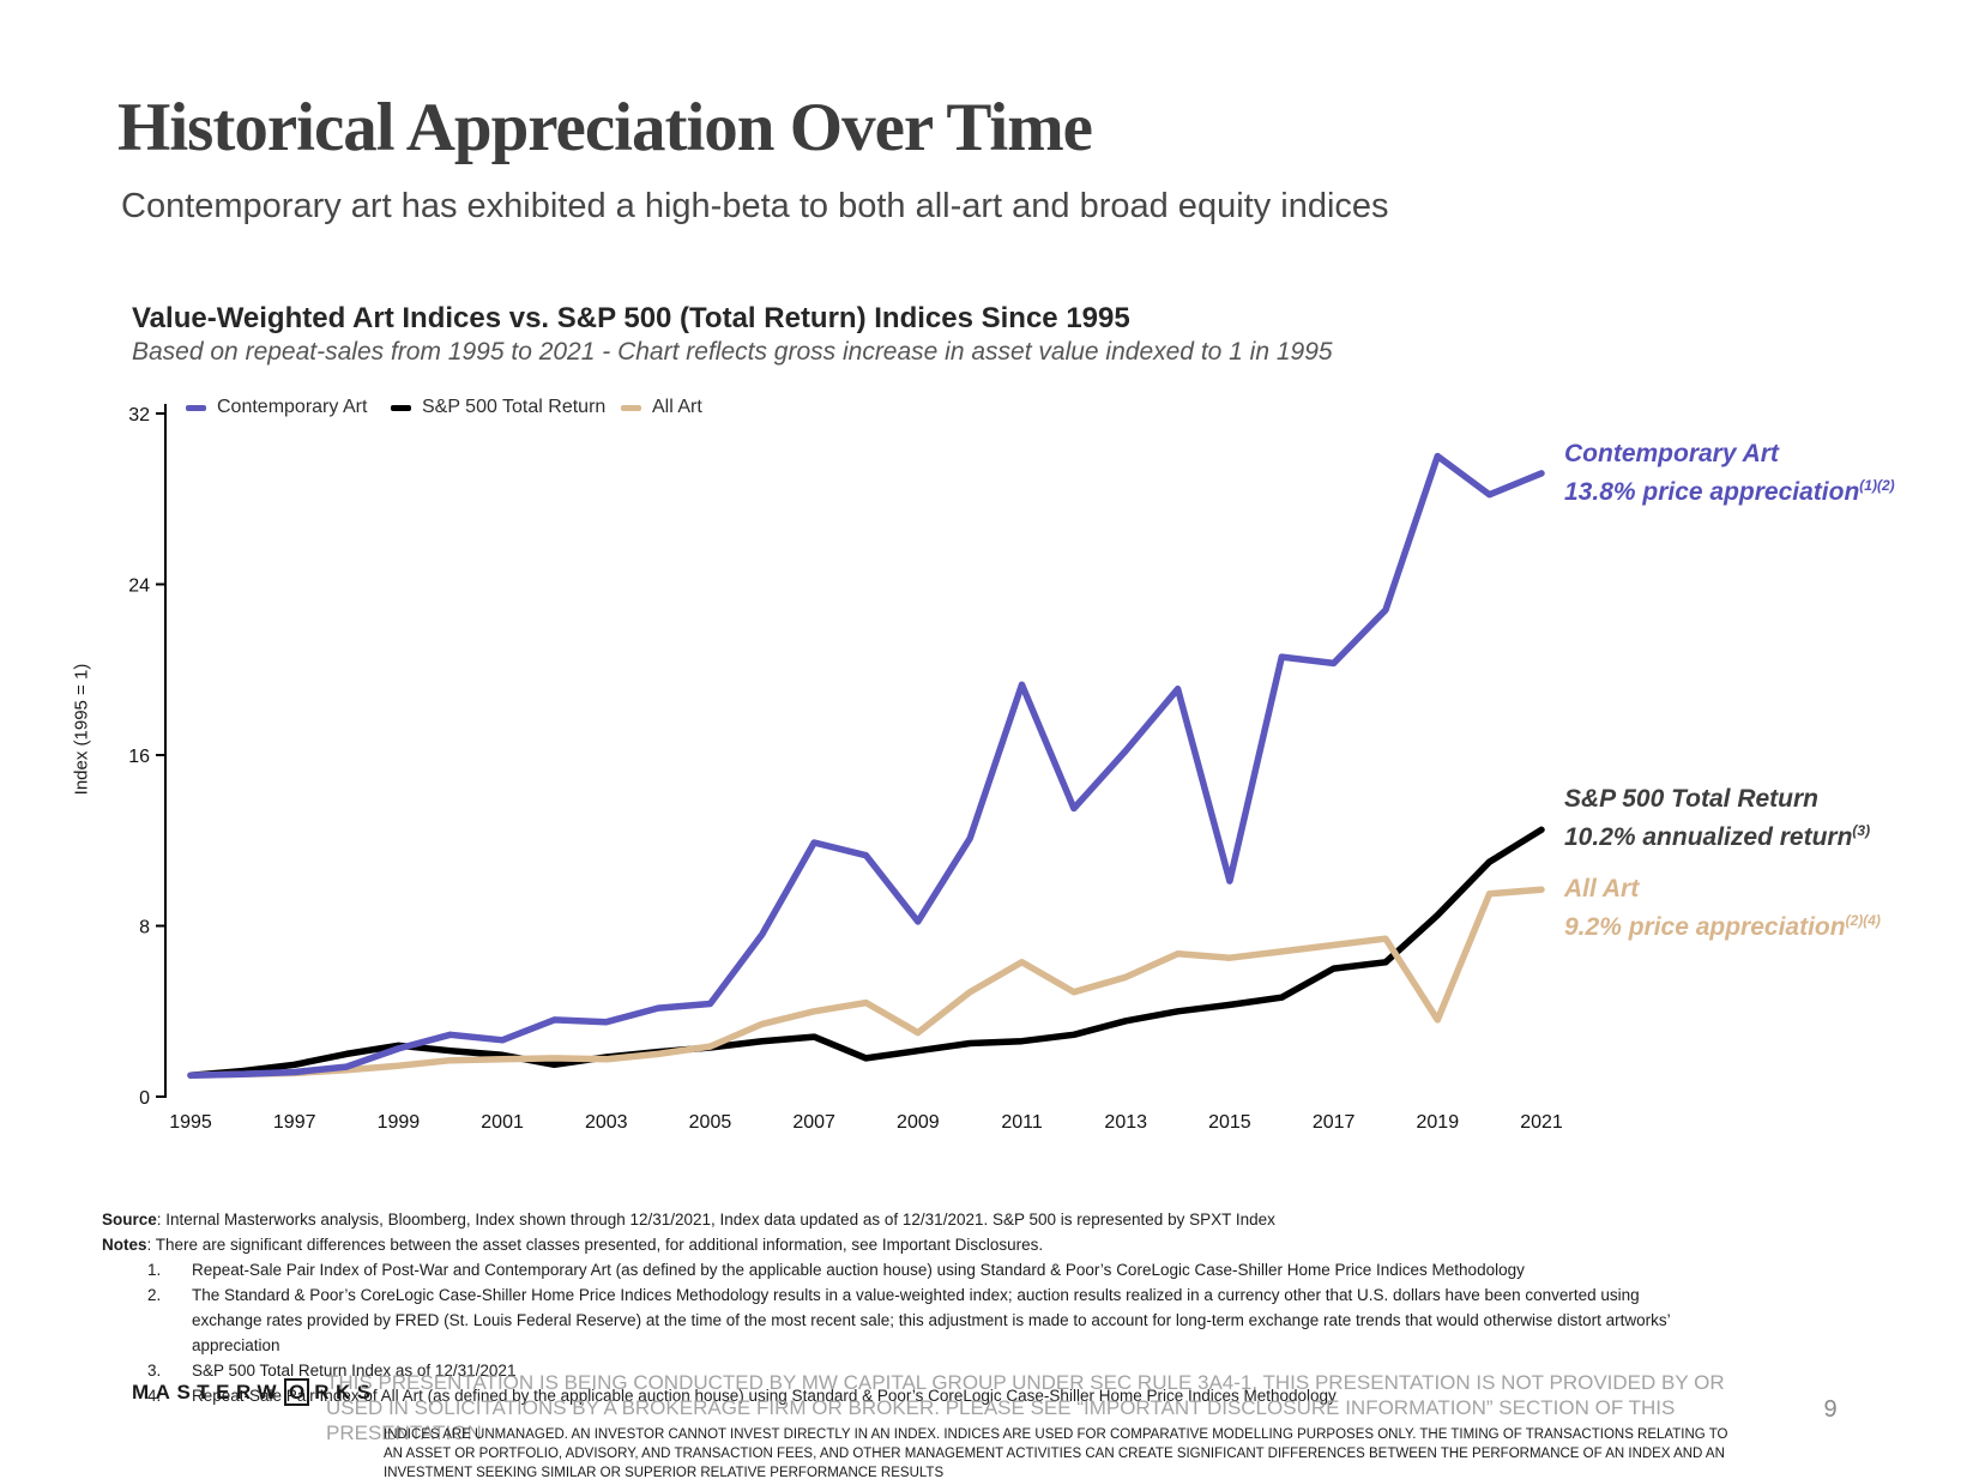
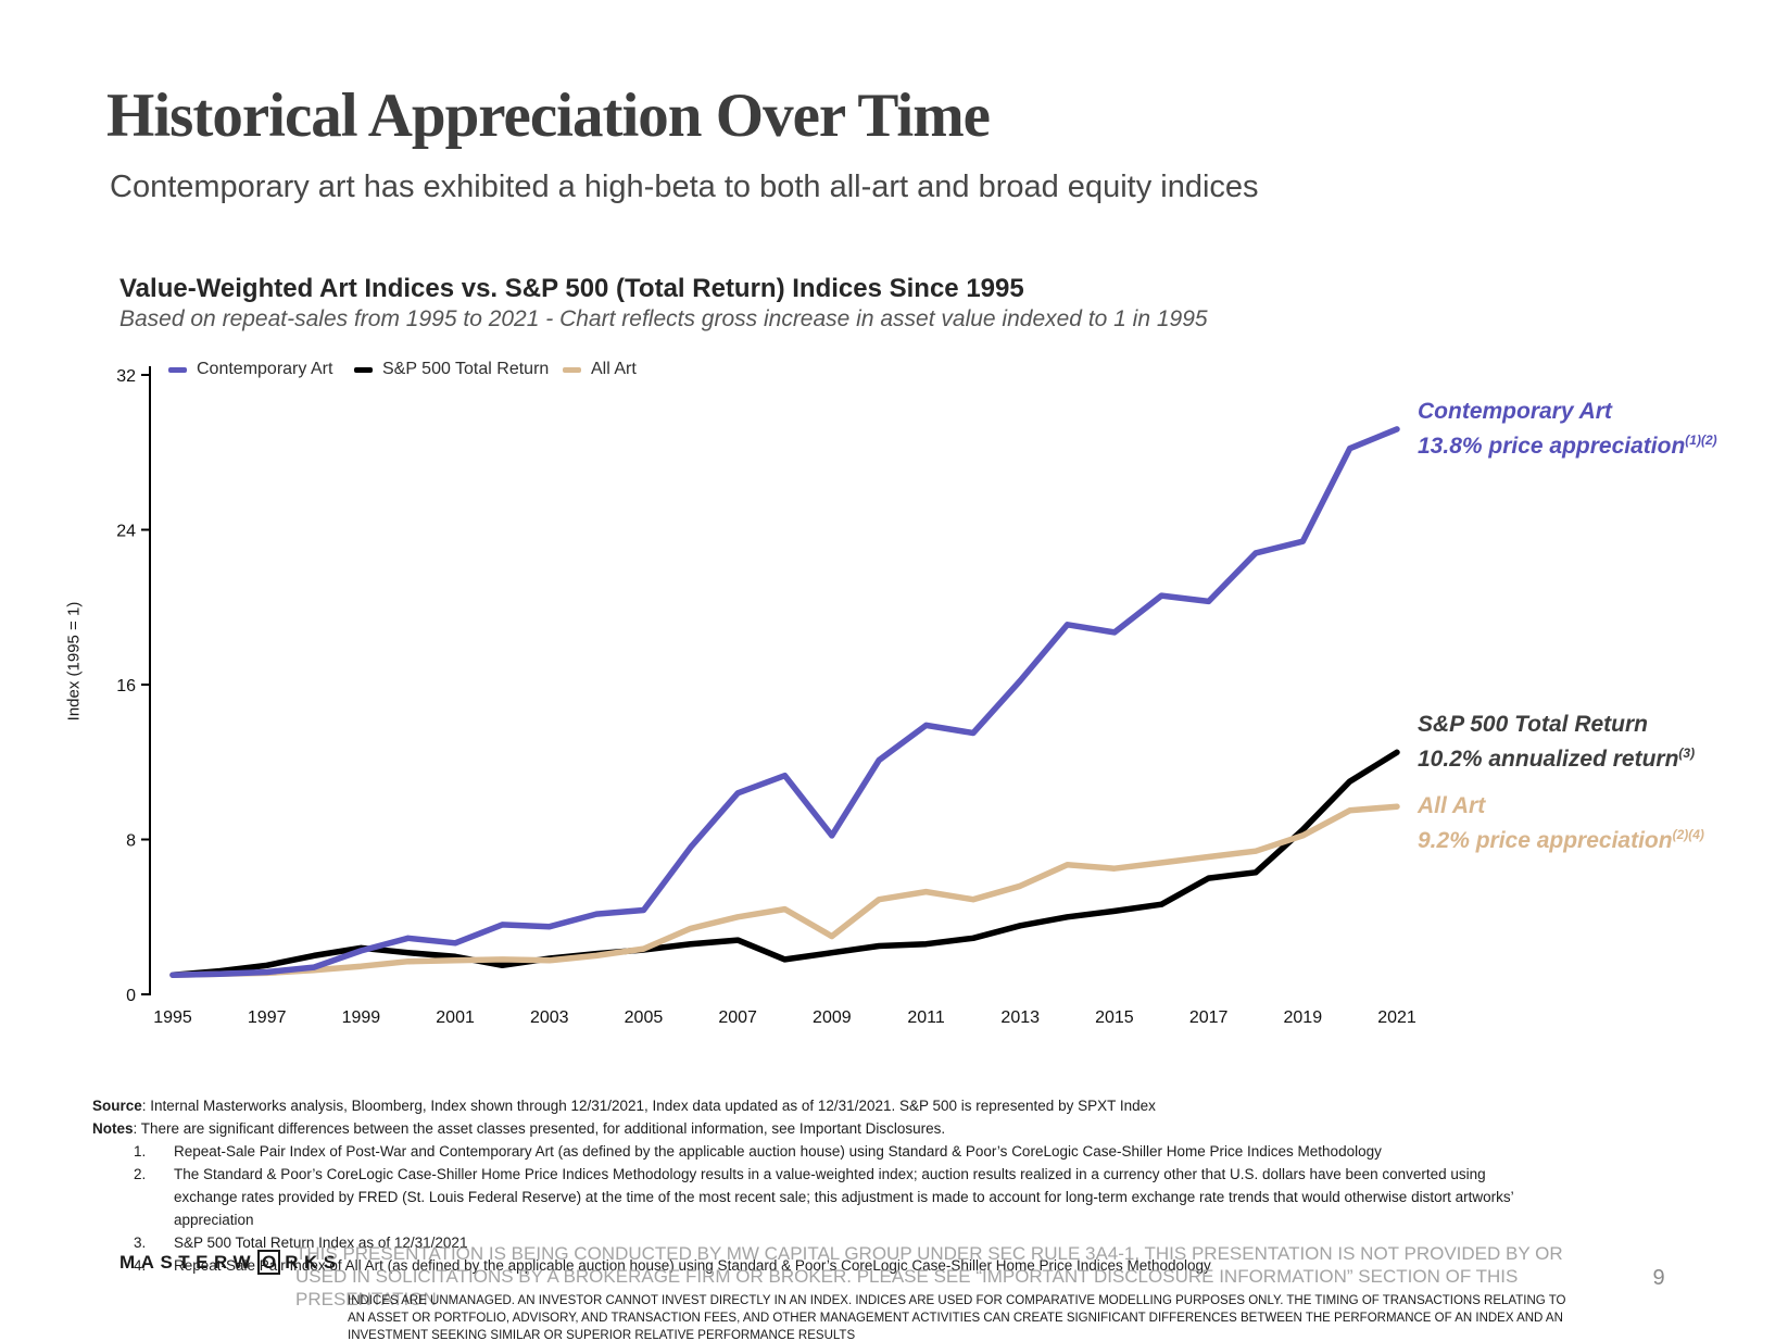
Contemporary Art/2007: 11.9 -> 10.4
Contemporary Art/2011: 19.3 -> 13.9
All Art/2011: 6.3 -> 5.3
Contemporary Art/2015: 10.1 -> 18.7
Contemporary Art/2019: 30.0 -> 23.4
All Art/2019: 3.6 -> 8.2
